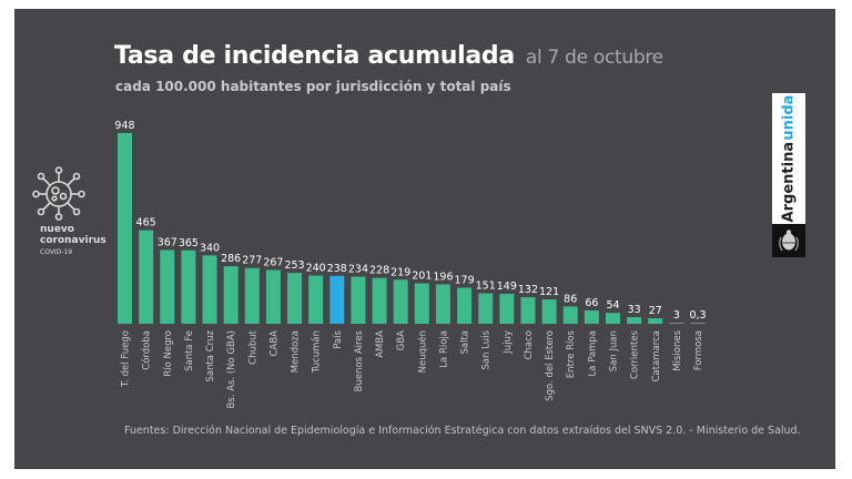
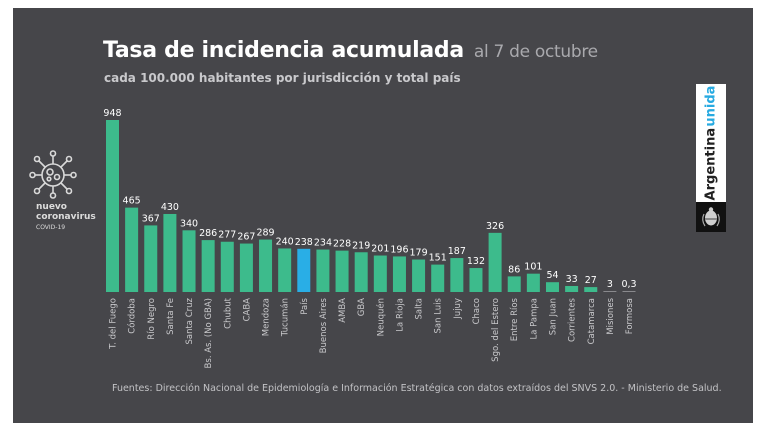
Santa Fe: 365 -> 430
Mendoza: 253 -> 289
Jujuy: 149 -> 187
Sgo. del Estero: 121 -> 326
La Pampa: 66 -> 101
